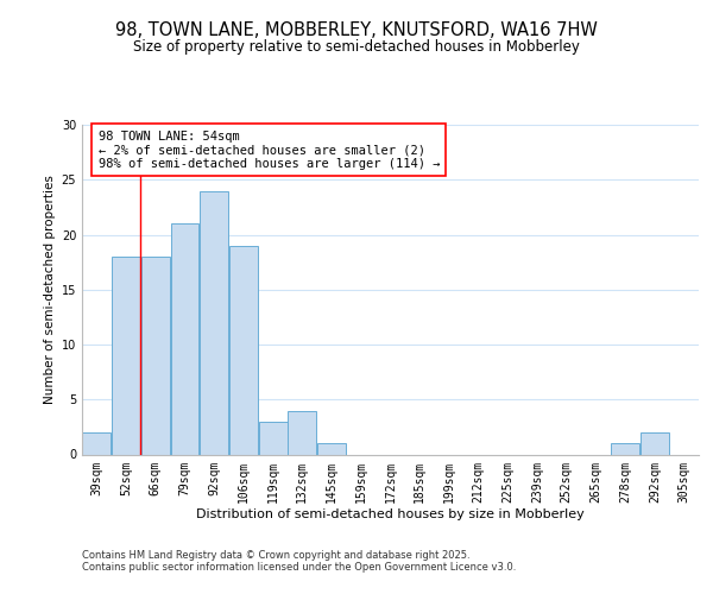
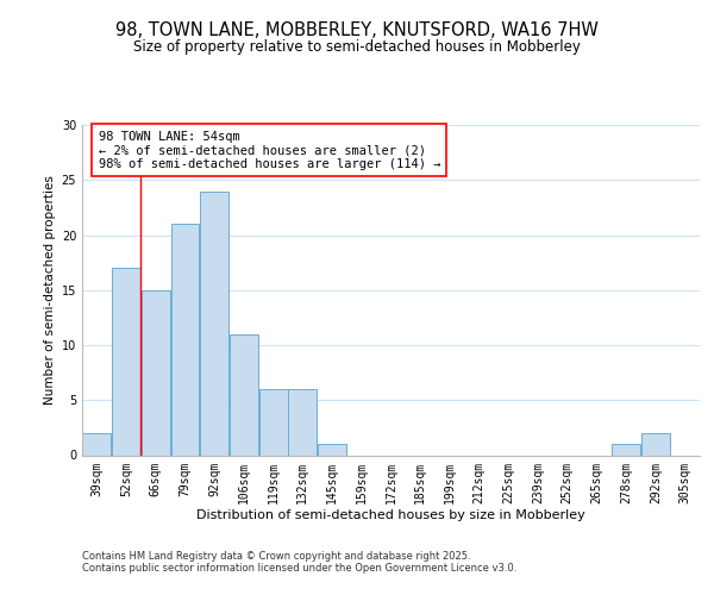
52sqm: 18 -> 17
66sqm: 18 -> 15
106sqm: 19 -> 11
119sqm: 3 -> 6
132sqm: 4 -> 6
